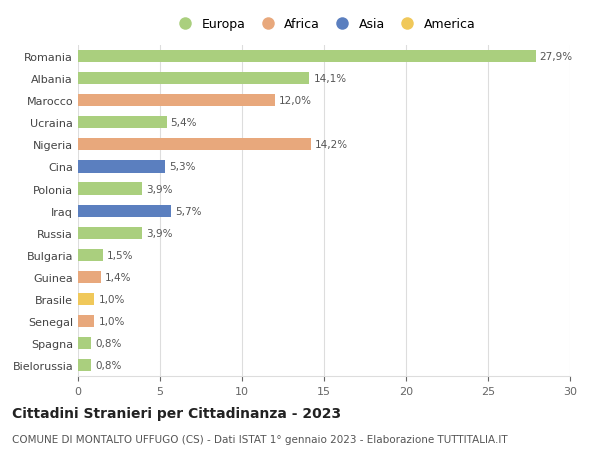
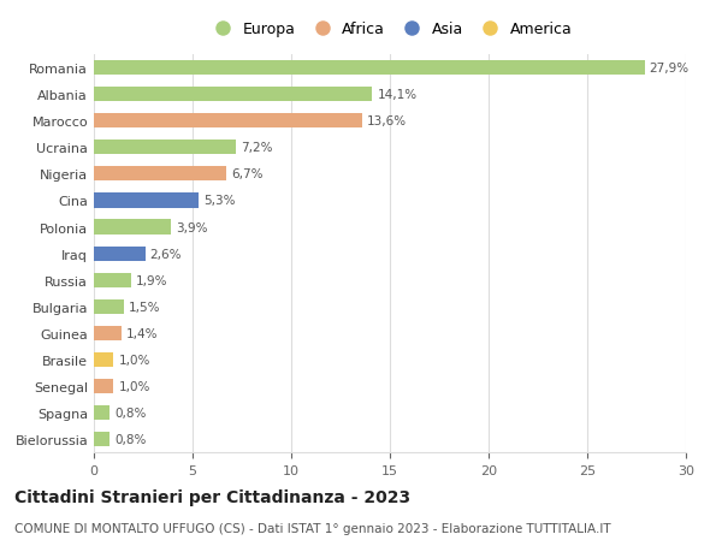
Marocco: 12,0% -> 13,6%
Ucraina: 5,4% -> 7,2%
Nigeria: 14,2% -> 6,7%
Iraq: 5,7% -> 2,6%
Russia: 3,9% -> 1,9%
